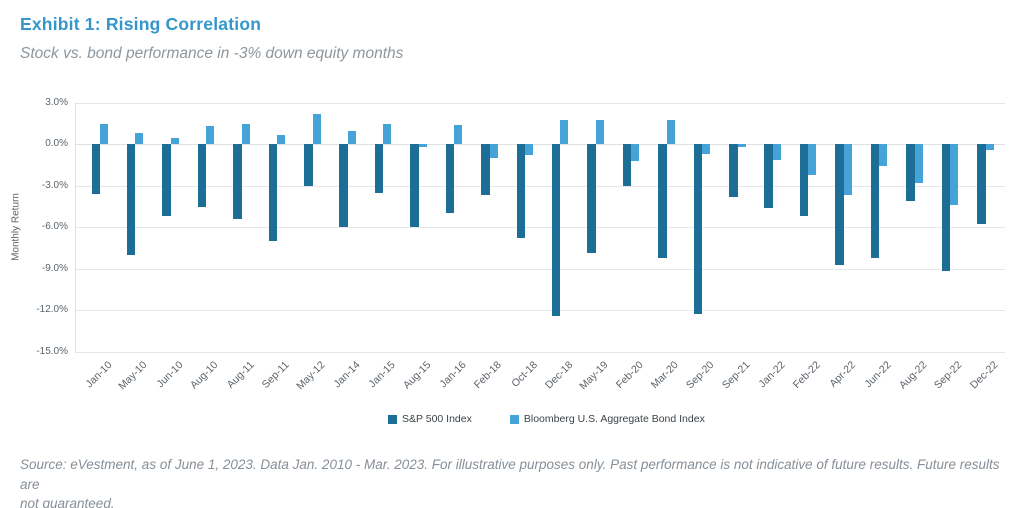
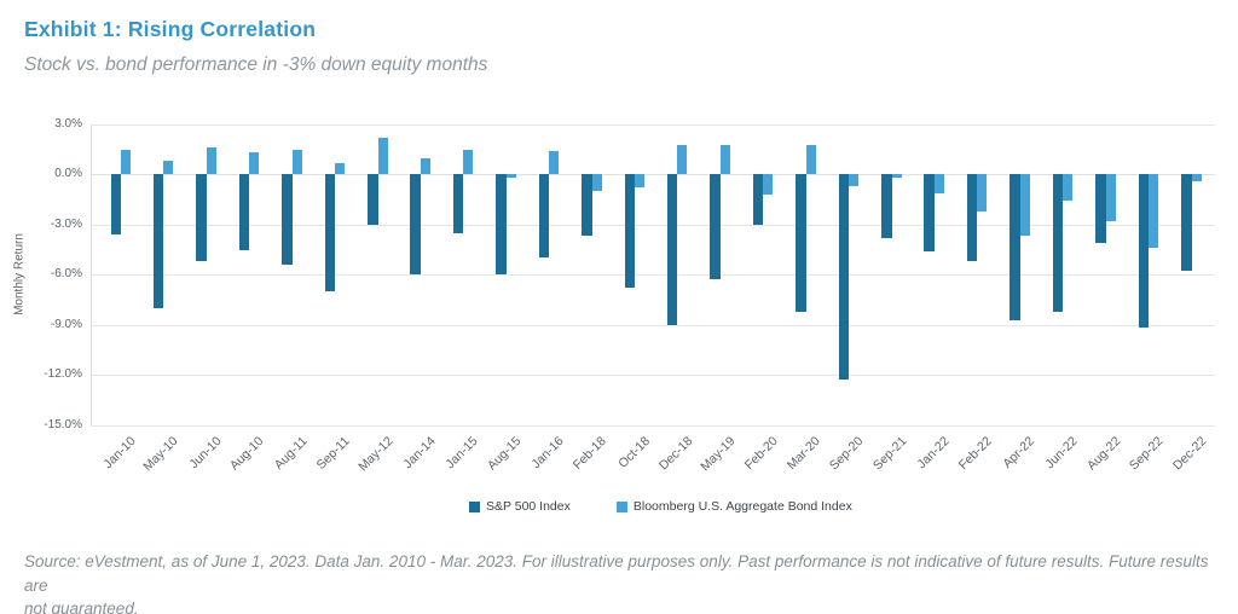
Bloomberg U.S. Aggregate Bond Index/Jun-10: 0.5% -> 1.6%
S&P 500 Index/Dec-18: -12.4% -> -9.0%
S&P 500 Index/May-19: -7.9% -> -6.3%
